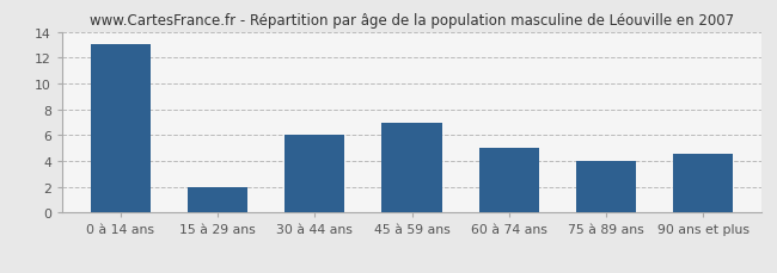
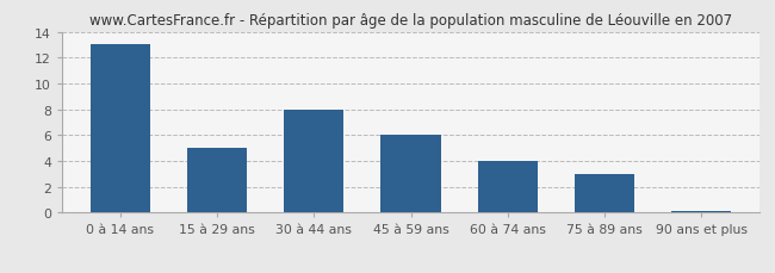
15 à 29 ans: 2.0 -> 5.0
30 à 44 ans: 6.0 -> 8.0
45 à 59 ans: 7.0 -> 6.0
60 à 74 ans: 5.0 -> 4.0
75 à 89 ans: 4.0 -> 3.0
90 ans et plus: 4.6 -> 0.1
